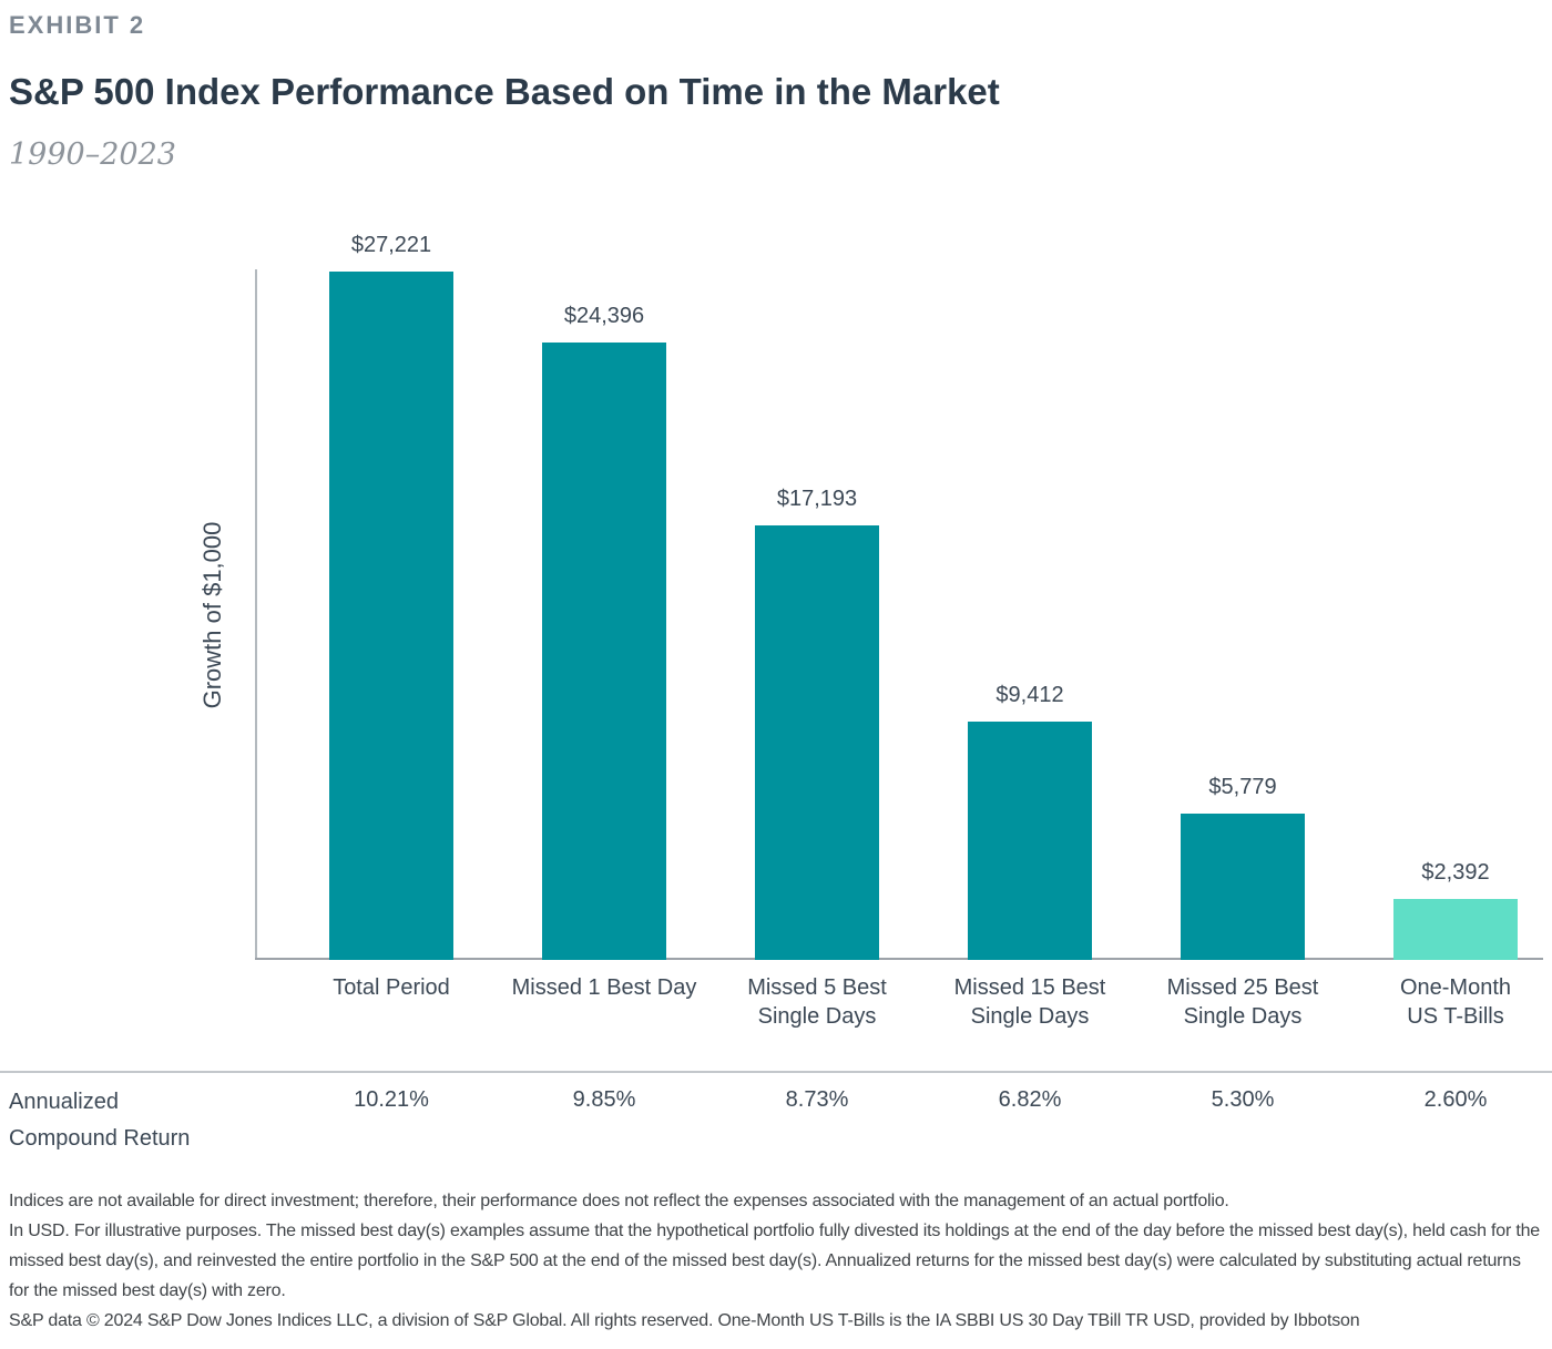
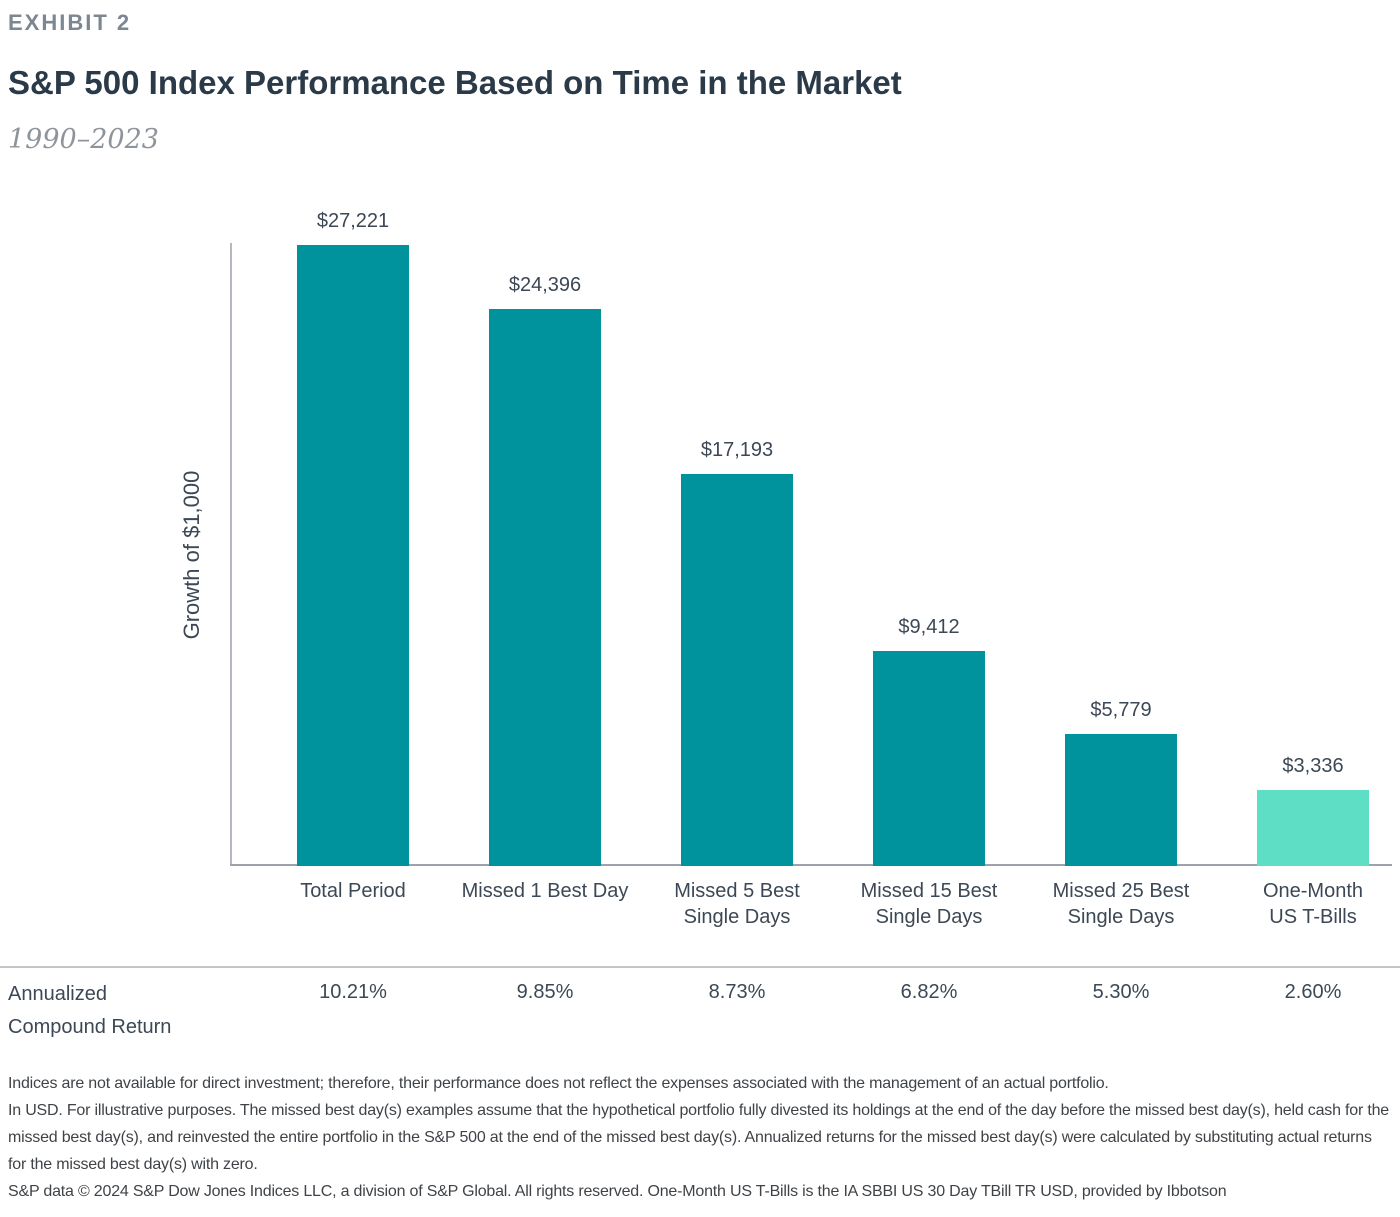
One-Month US T-Bills: $2,392 -> $3,336
